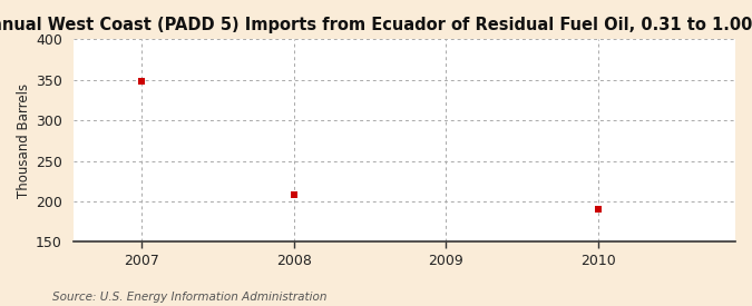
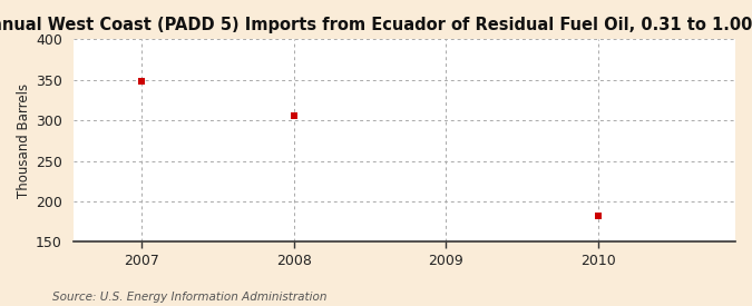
2008: 208 -> 306
2010: 190 -> 182
